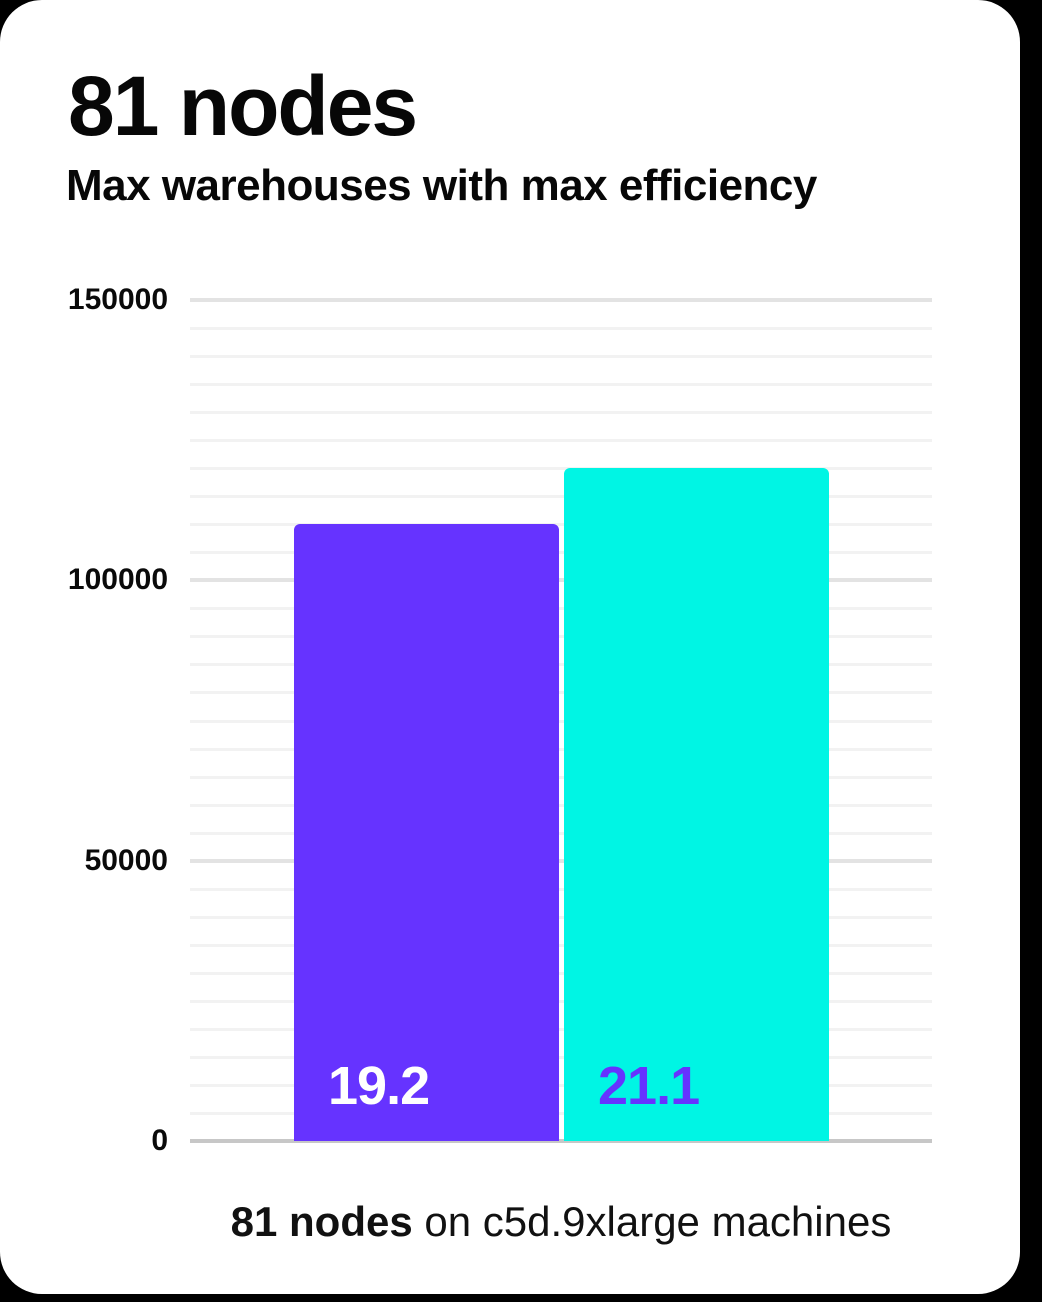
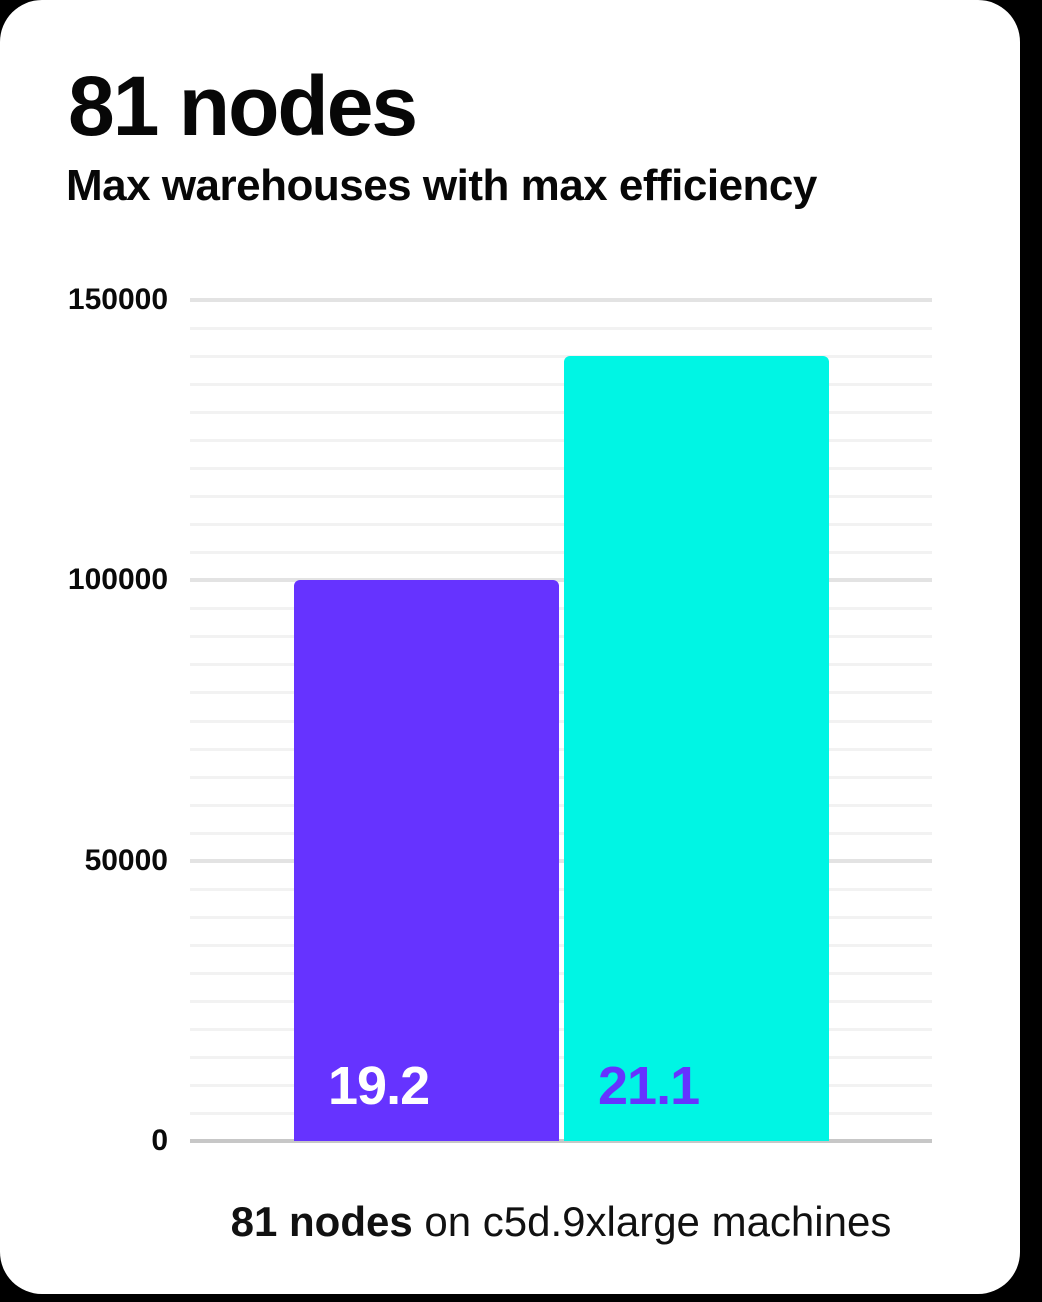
19.2: 110000 -> 100000
21.1: 120000 -> 140000
